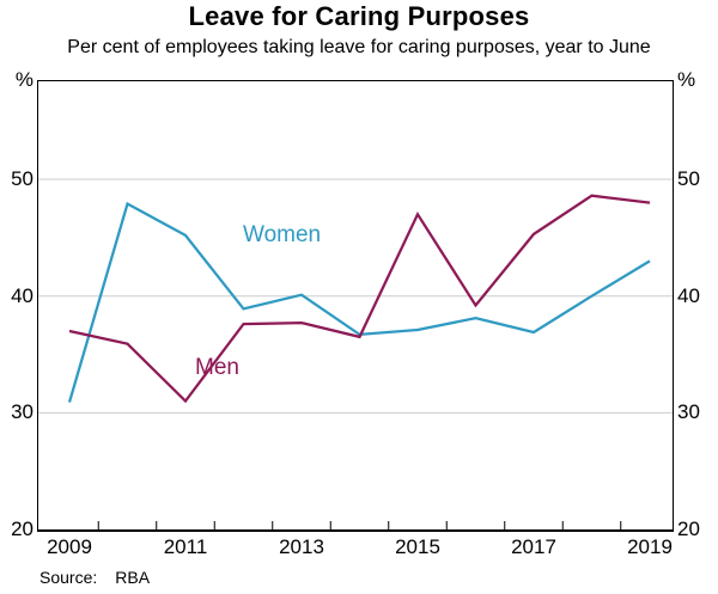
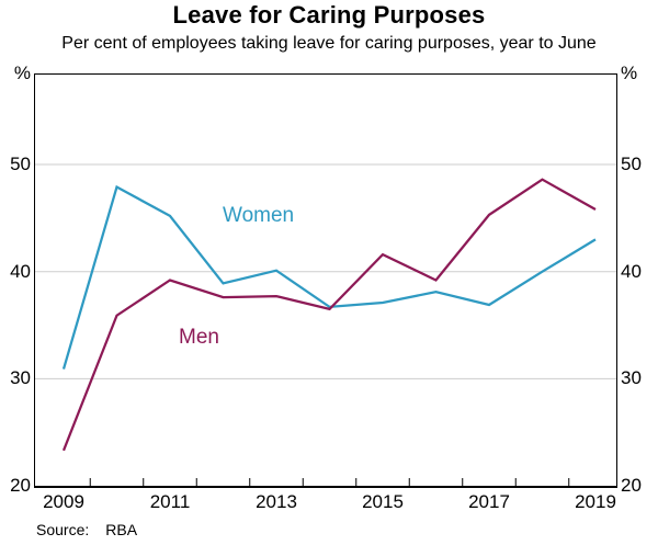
Men/2009: 37 -> 23
Men/2011: 31 -> 39
Men/2015: 47 -> 42
Men/2019: 48 -> 46
